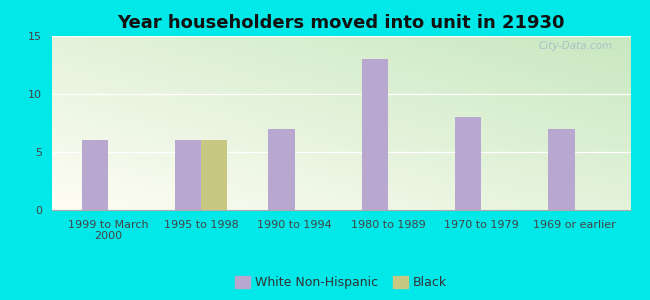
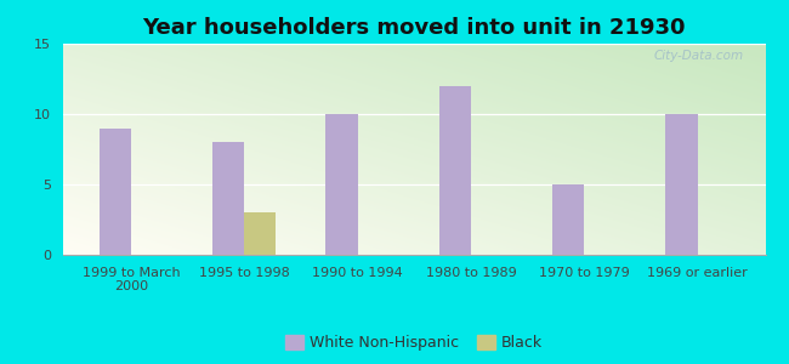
White Non-Hispanic/1999 to March 2000: 6 -> 9
White Non-Hispanic/1995 to 1998: 6 -> 8
Black/1995 to 1998: 6 -> 3
White Non-Hispanic/1990 to 1994: 7 -> 10
White Non-Hispanic/1980 to 1989: 13 -> 12
White Non-Hispanic/1970 to 1979: 8 -> 5
White Non-Hispanic/1969 or earlier: 7 -> 10
